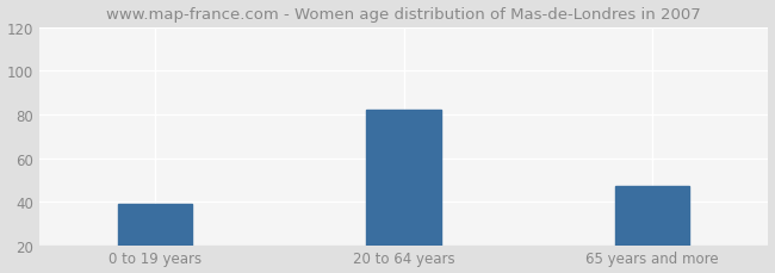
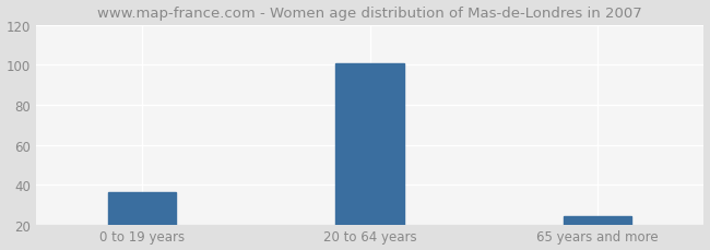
0 to 19 years: 39 -> 36
20 to 64 years: 82 -> 101
65 years and more: 47 -> 24
